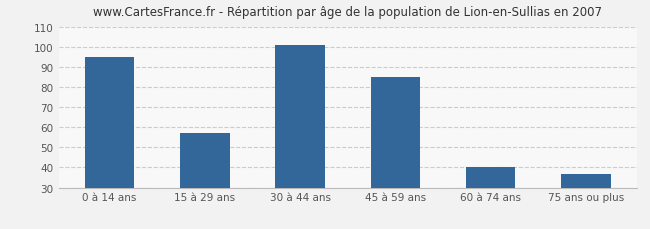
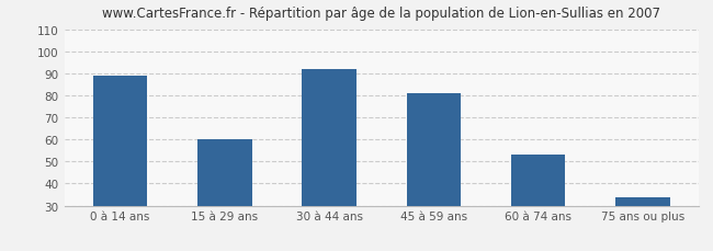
0 à 14 ans: 95 -> 89
15 à 29 ans: 57 -> 60
30 à 44 ans: 101 -> 92
45 à 59 ans: 85 -> 81
60 à 74 ans: 40 -> 53
75 ans ou plus: 37 -> 34
